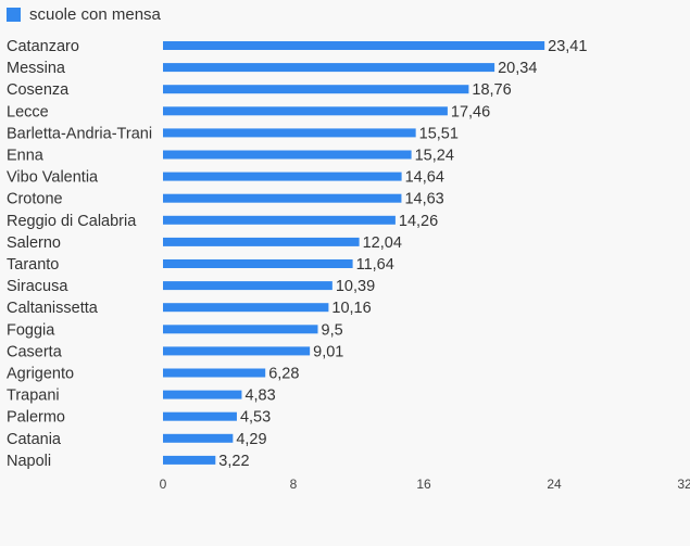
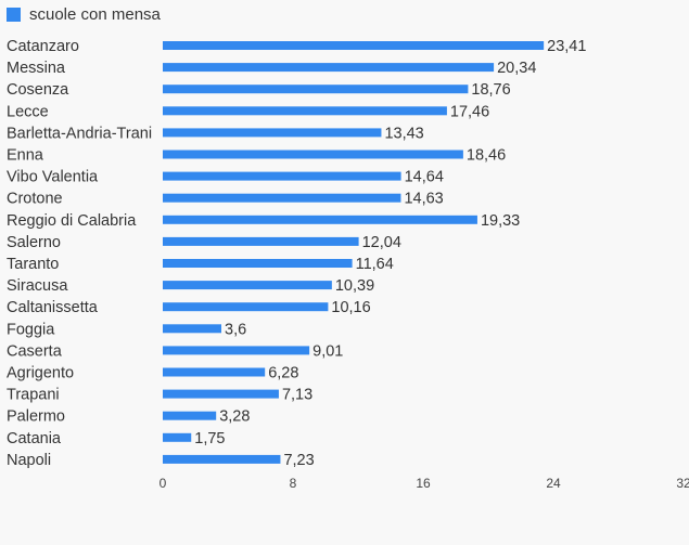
Barletta-Andria-Trani: 15,51 -> 13,43
Enna: 15,24 -> 18,46
Reggio di Calabria: 14,26 -> 19,33
Foggia: 9,5 -> 3,6
Trapani: 4,83 -> 7,13
Palermo: 4,53 -> 3,28
Catania: 4,29 -> 1,75
Napoli: 3,22 -> 7,23
